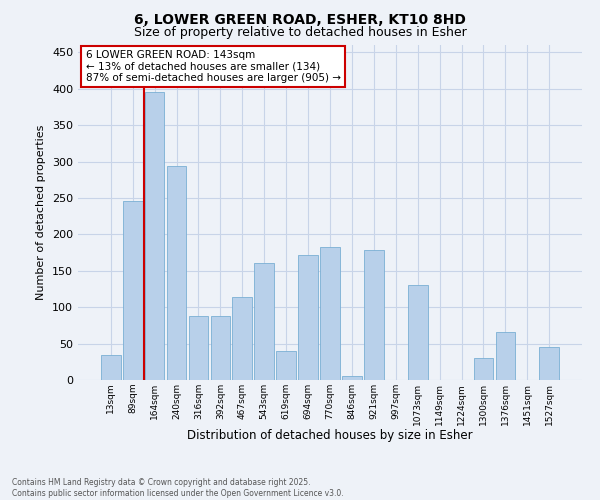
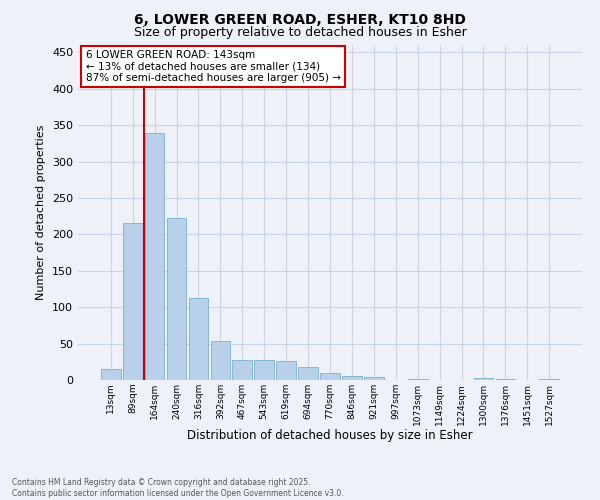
13sqm: 34 -> 15
89sqm: 246 -> 216
164sqm: 396 -> 339
240sqm: 294 -> 222
316sqm: 88 -> 113
392sqm: 88 -> 53
467sqm: 114 -> 28
543sqm: 160 -> 27
619sqm: 40 -> 26
694sqm: 172 -> 18
770sqm: 182 -> 9
921sqm: 178 -> 4
1073sqm: 130 -> 1
1300sqm: 30 -> 3
1376sqm: 66 -> 1
1527sqm: 46 -> 2
